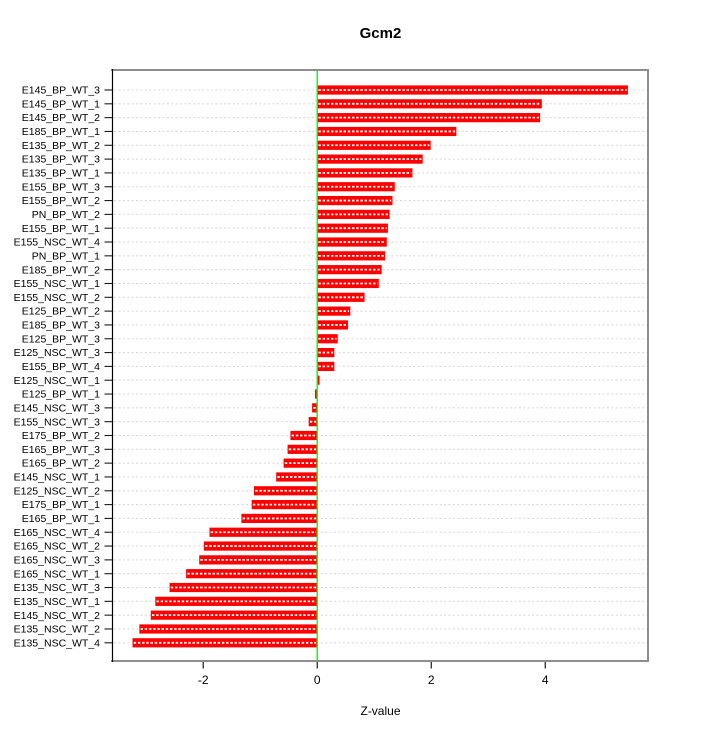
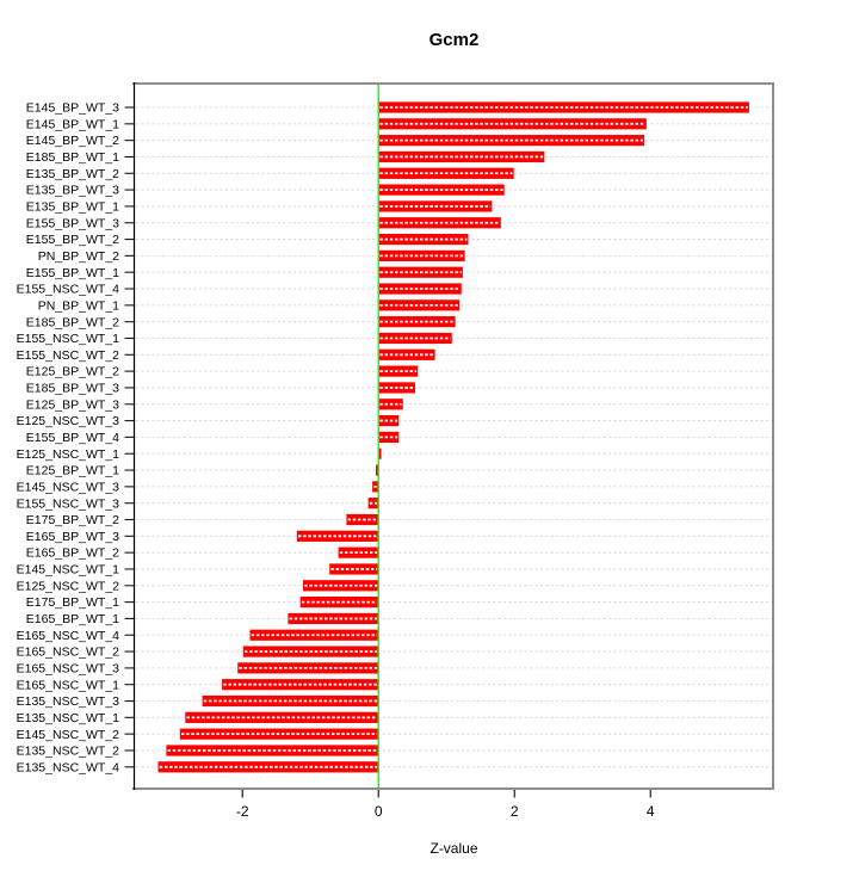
E155_BP_WT_3: 1.4 -> 1.8
E165_BP_WT_3: -0.5 -> -1.2
